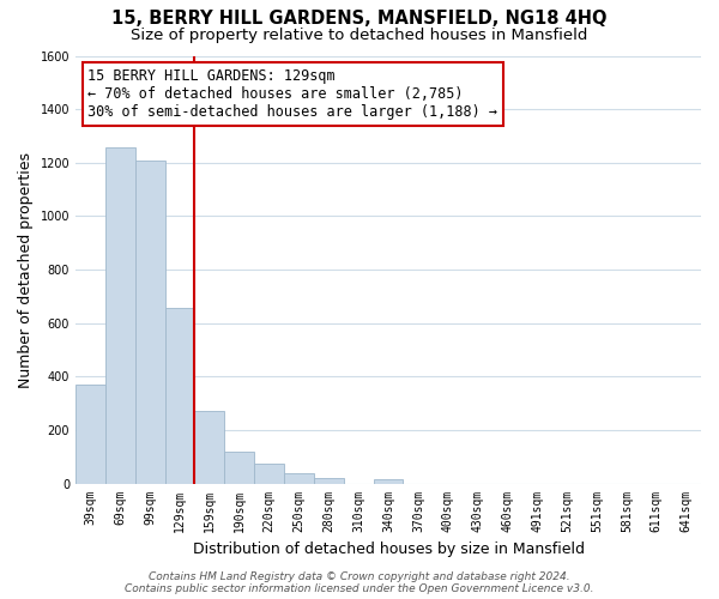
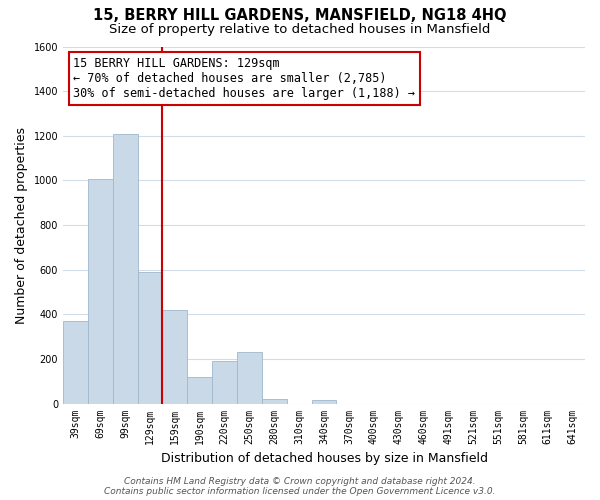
69sqm: 1255 -> 1005
129sqm: 655 -> 590
159sqm: 270 -> 420
220sqm: 75 -> 190
250sqm: 40 -> 230
